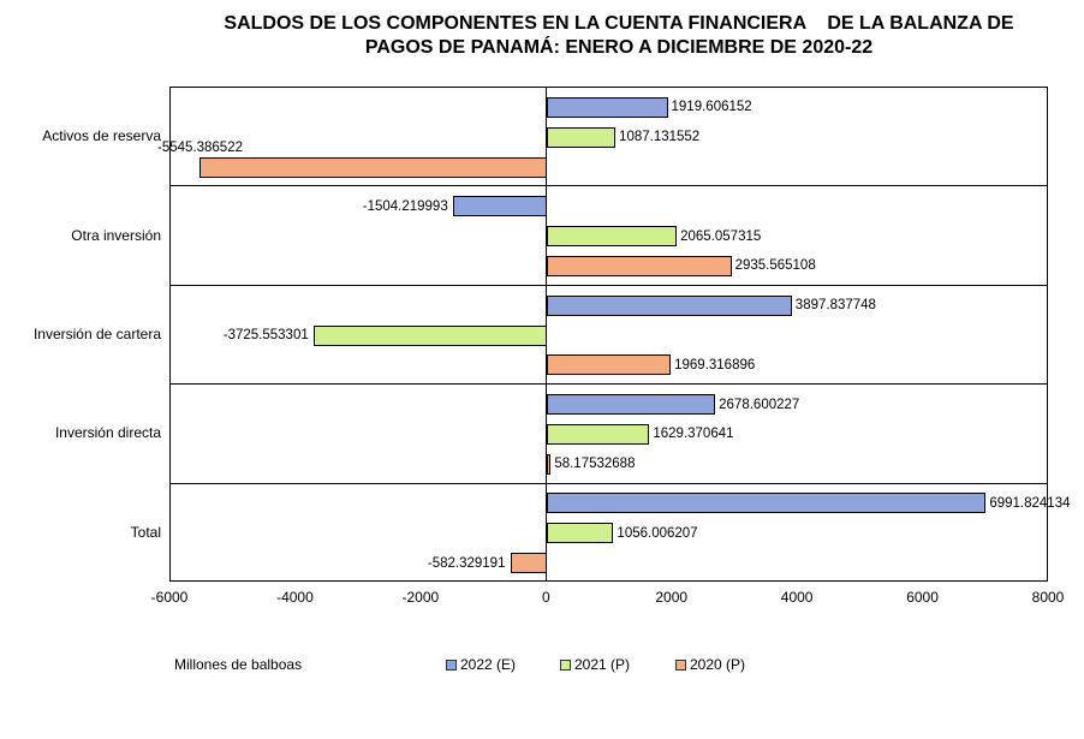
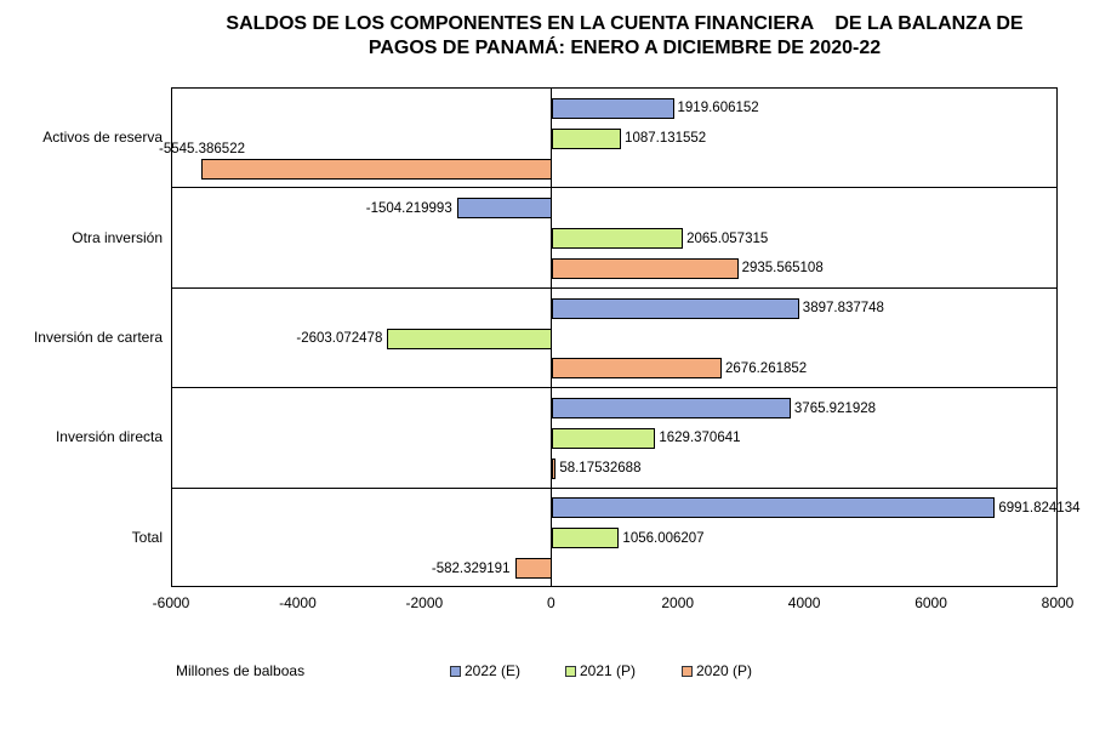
2021 (P)/Inversión de cartera: -3725.553301 -> -2603.072478
2020 (P)/Inversión de cartera: 1969.316896 -> 2676.261852
2022 (E)/Inversión directa: 2678.600227 -> 3765.921928
